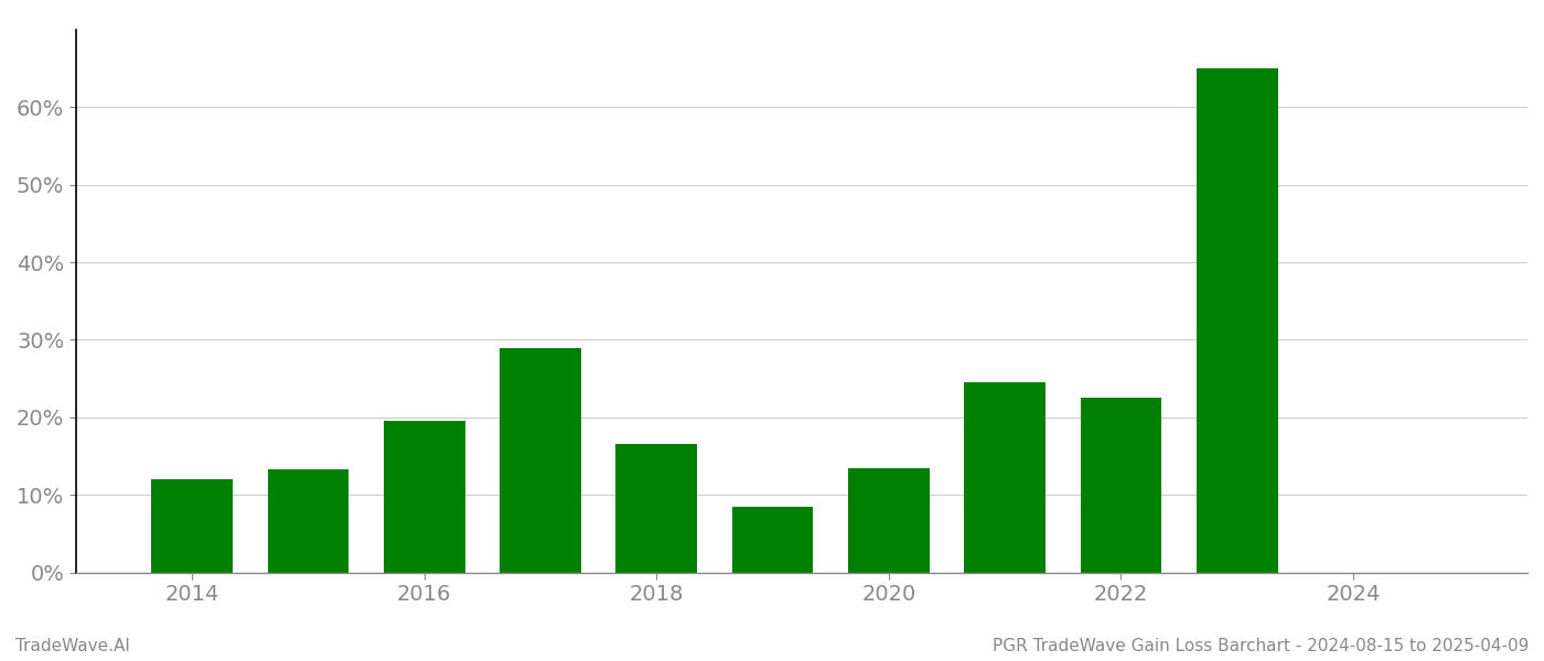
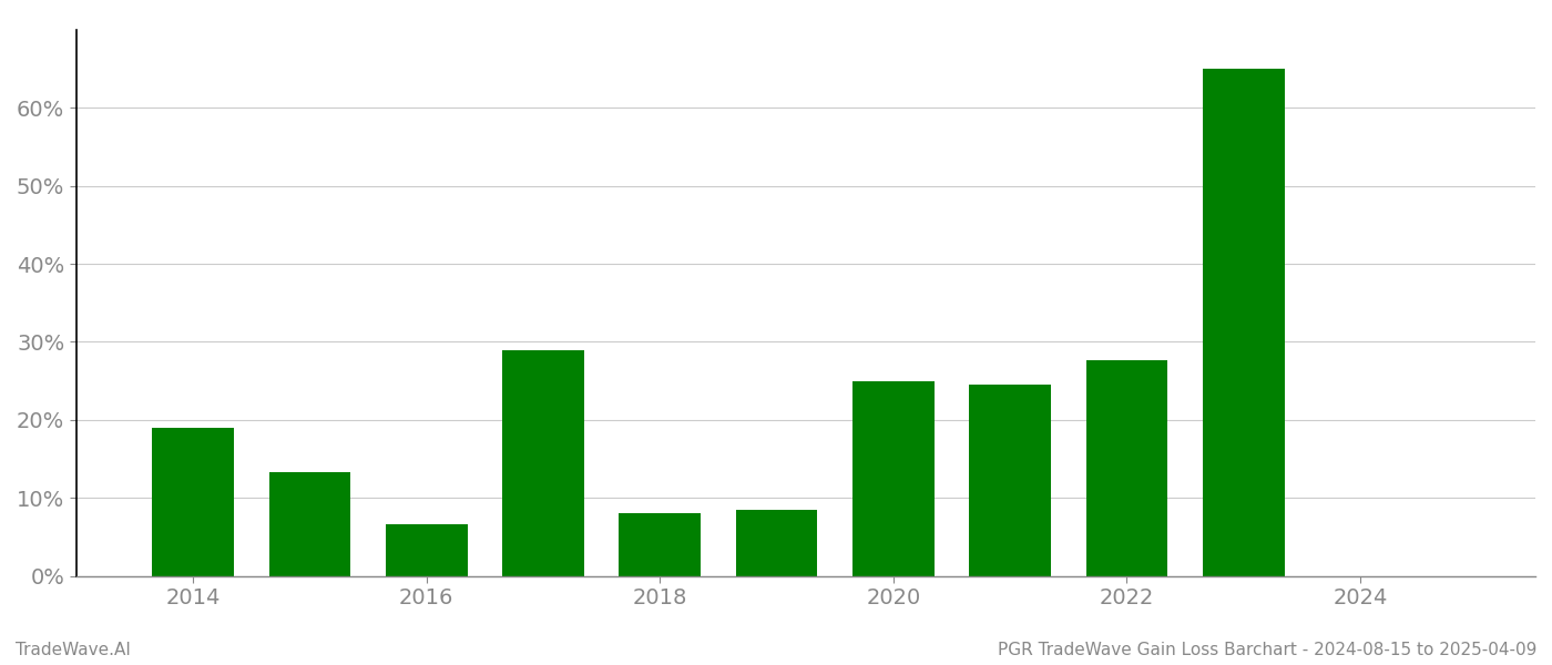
2014: 12.0% -> 19.0%
2016: 19.5% -> 6.6%
2018: 16.5% -> 8.0%
2020: 13.5% -> 25.0%
2022: 22.5% -> 27.6%
